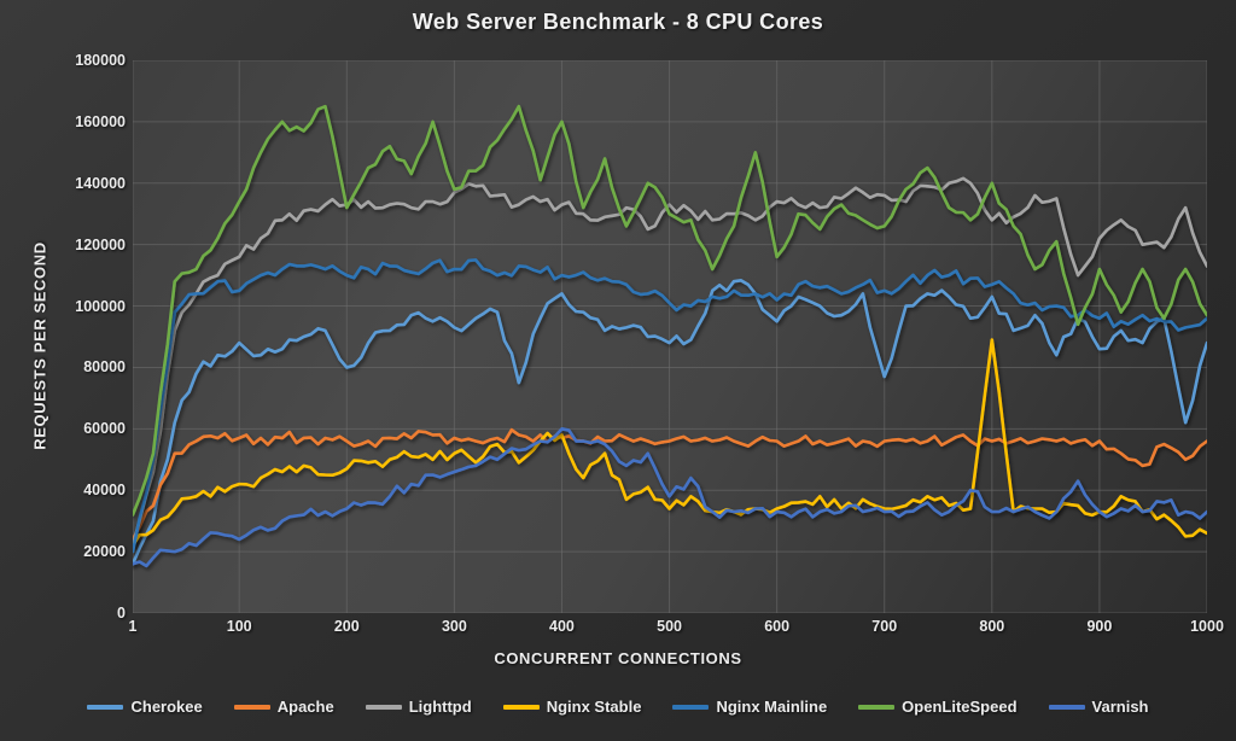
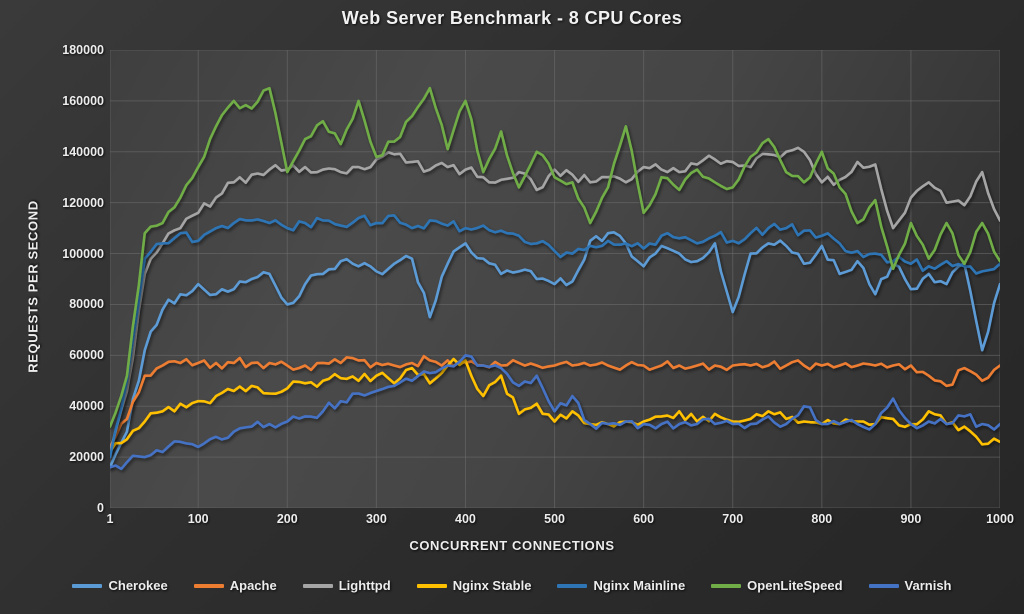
Nginx Stable/800: 89000 -> 33000
